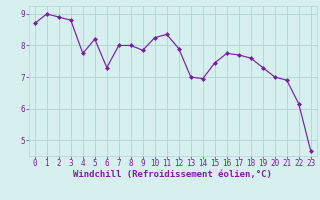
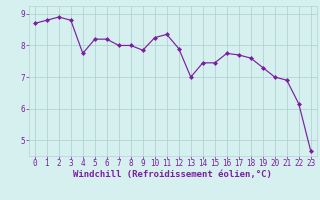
1: 9.00 -> 8.80
6: 7.30 -> 8.20
14: 6.95 -> 7.45
